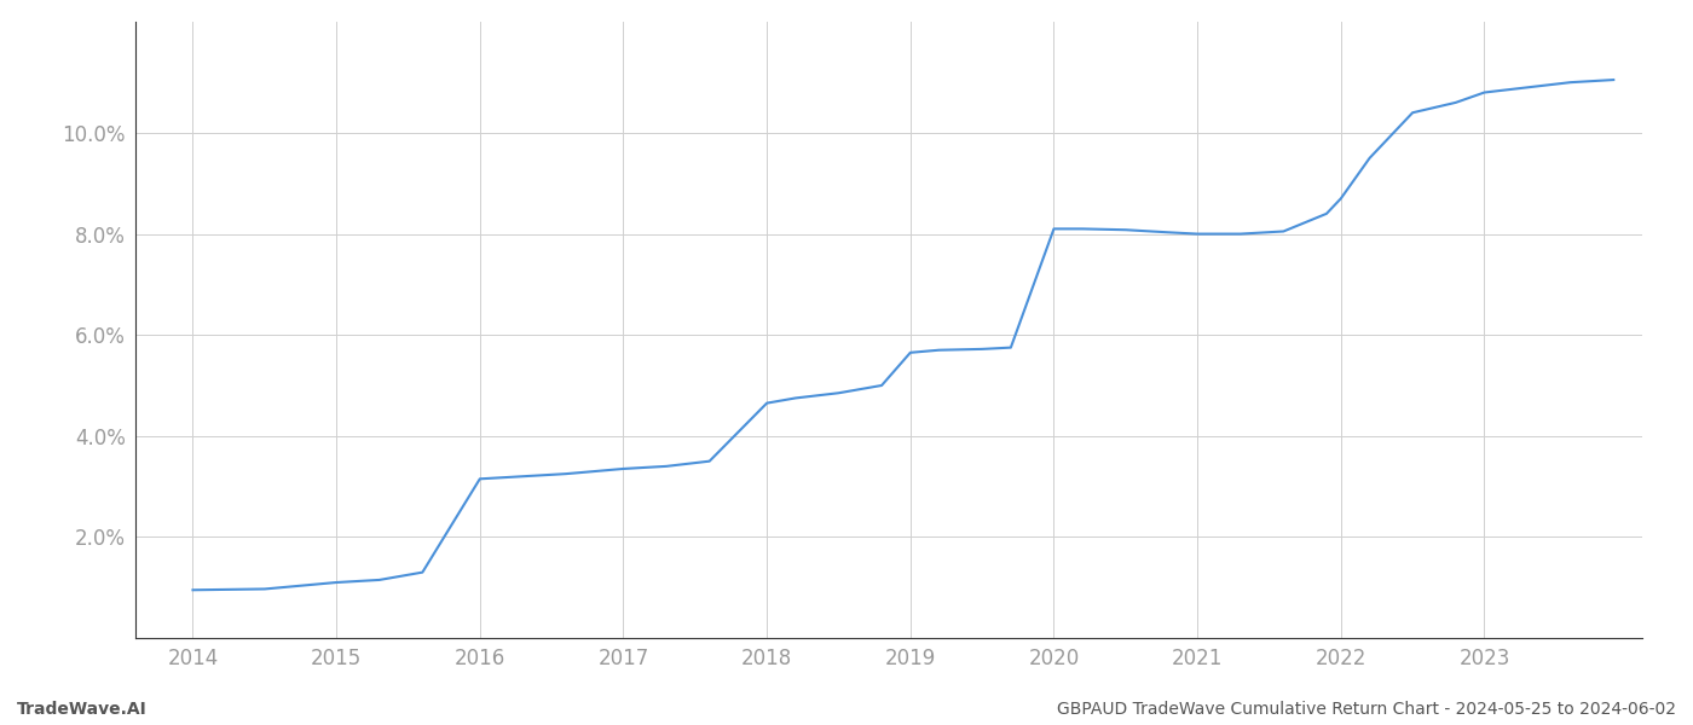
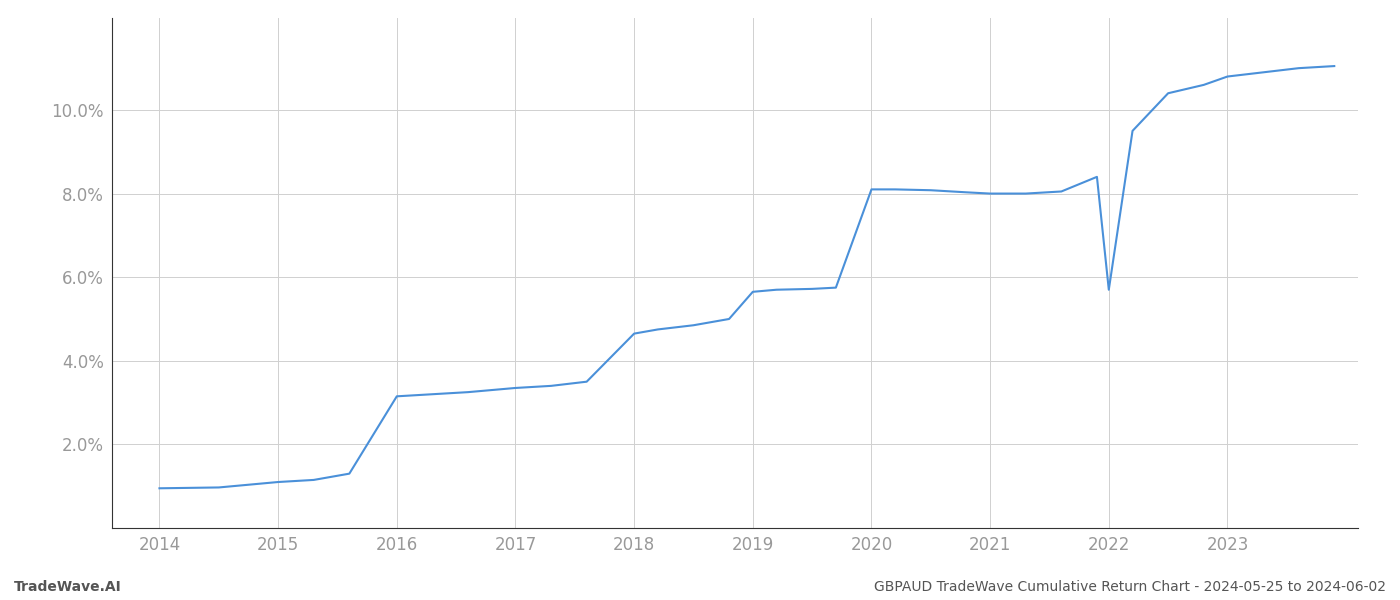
2022: 8.70% -> 5.70%
